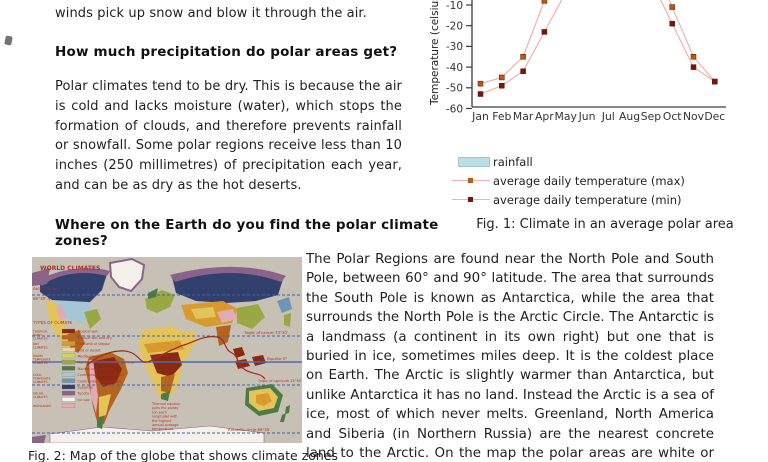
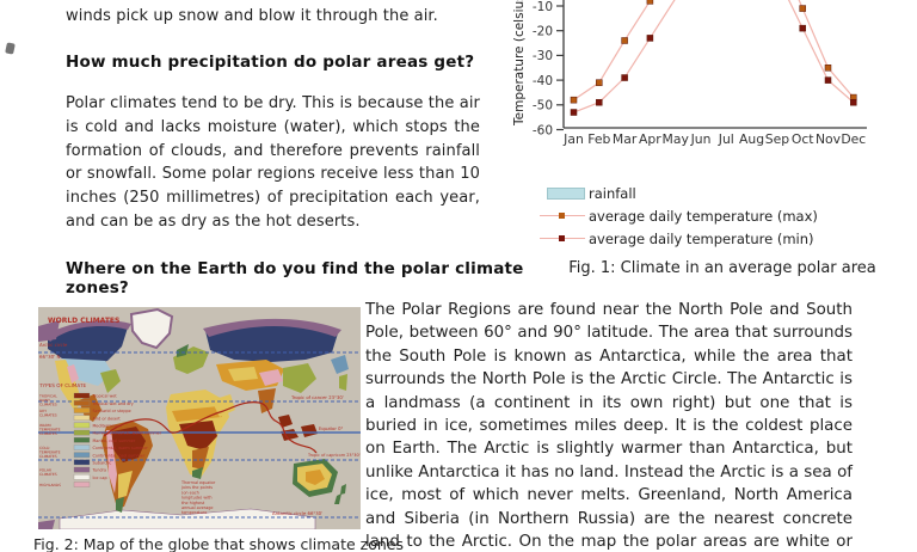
average daily temperature (max)/Feb: -45 -> -41
average daily temperature (max)/Mar: -35 -> -24
average daily temperature (min)/Mar: -42 -> -39
average daily temperature (min)/Dec: -47 -> -49
